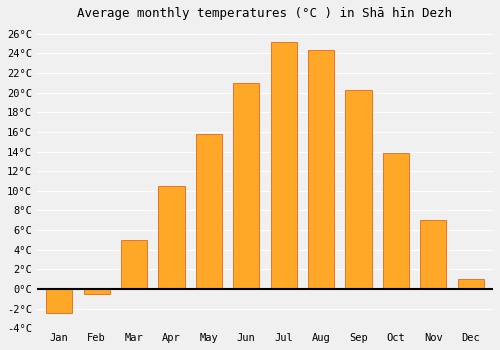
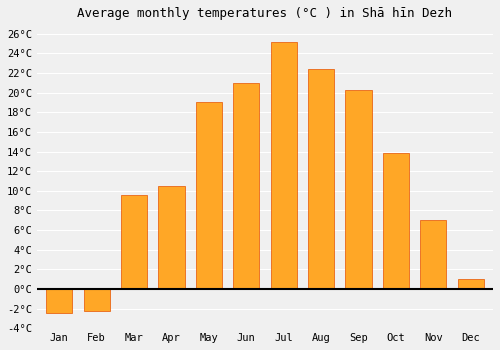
Feb: -0.5°C -> -2.2°C
Mar: 5.0°C -> 9.6°C
May: 15.8°C -> 19.0°C
Aug: 24.3°C -> 22.4°C
